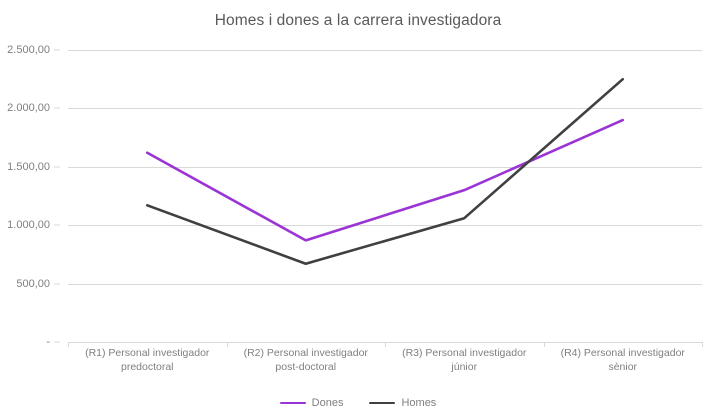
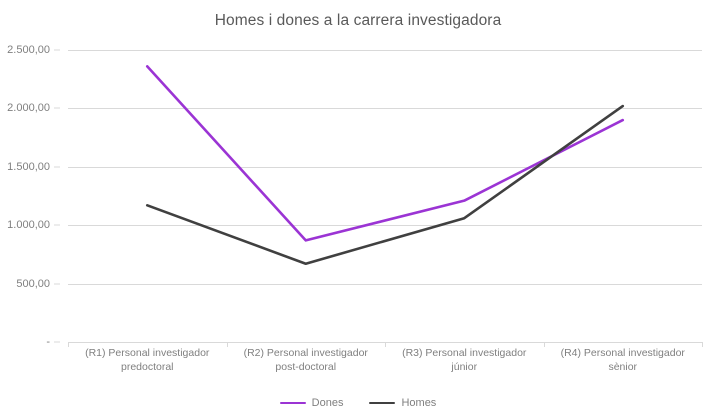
Dones/(R1) Personal investigador predoctoral: 1620 -> 2360
Dones/(R3) Personal investigador júnior: 1300 -> 1210
Homes/(R4) Personal investigador sènior: 2250 -> 2020
